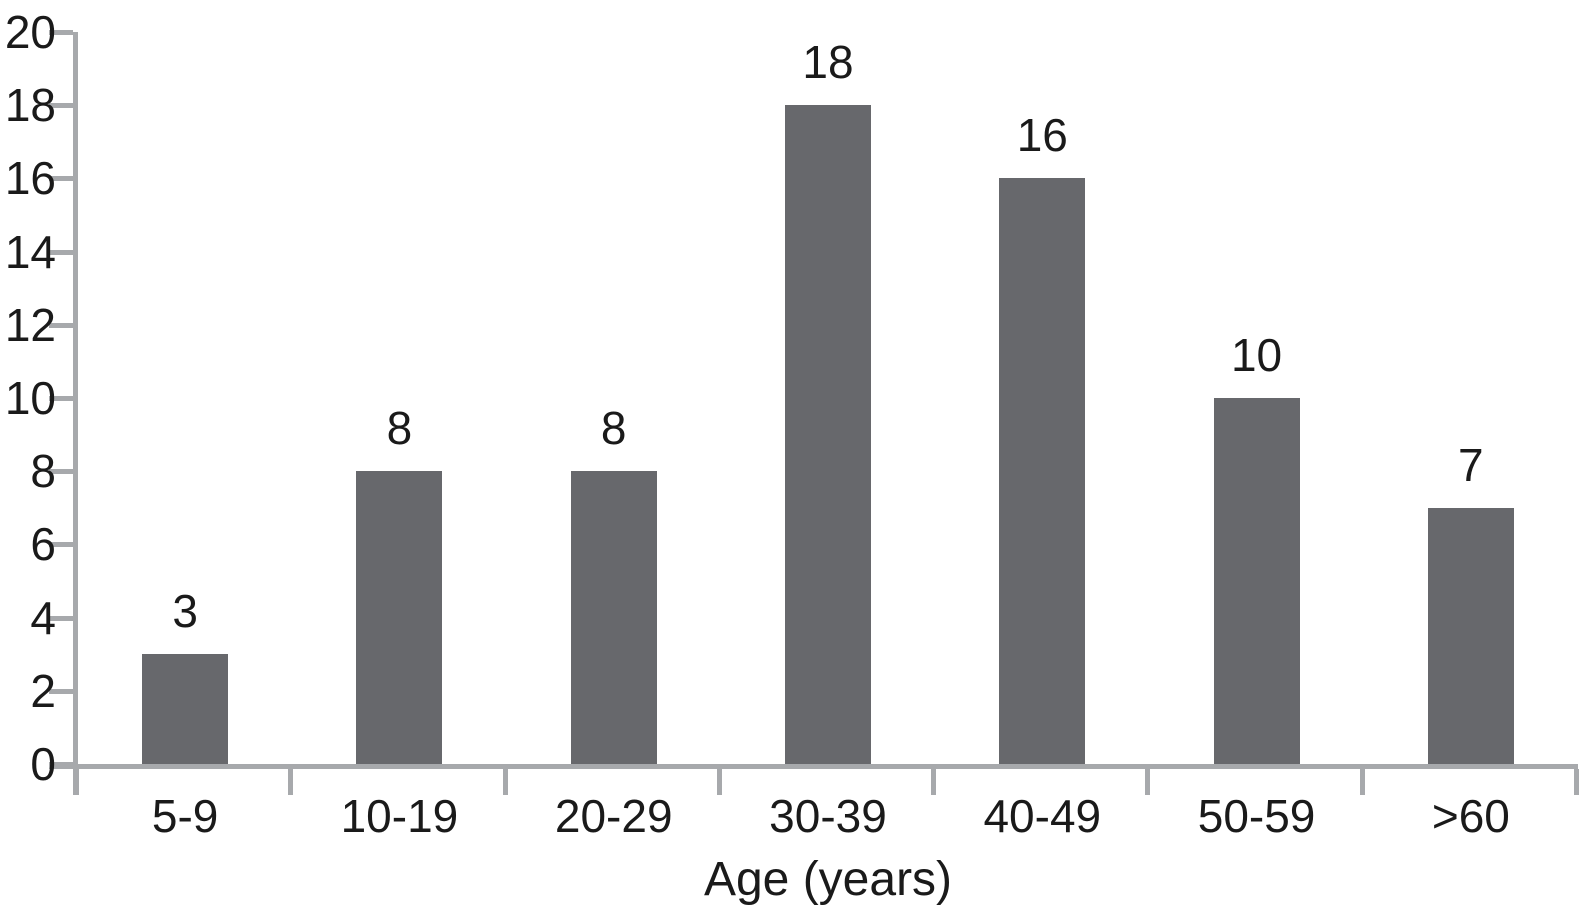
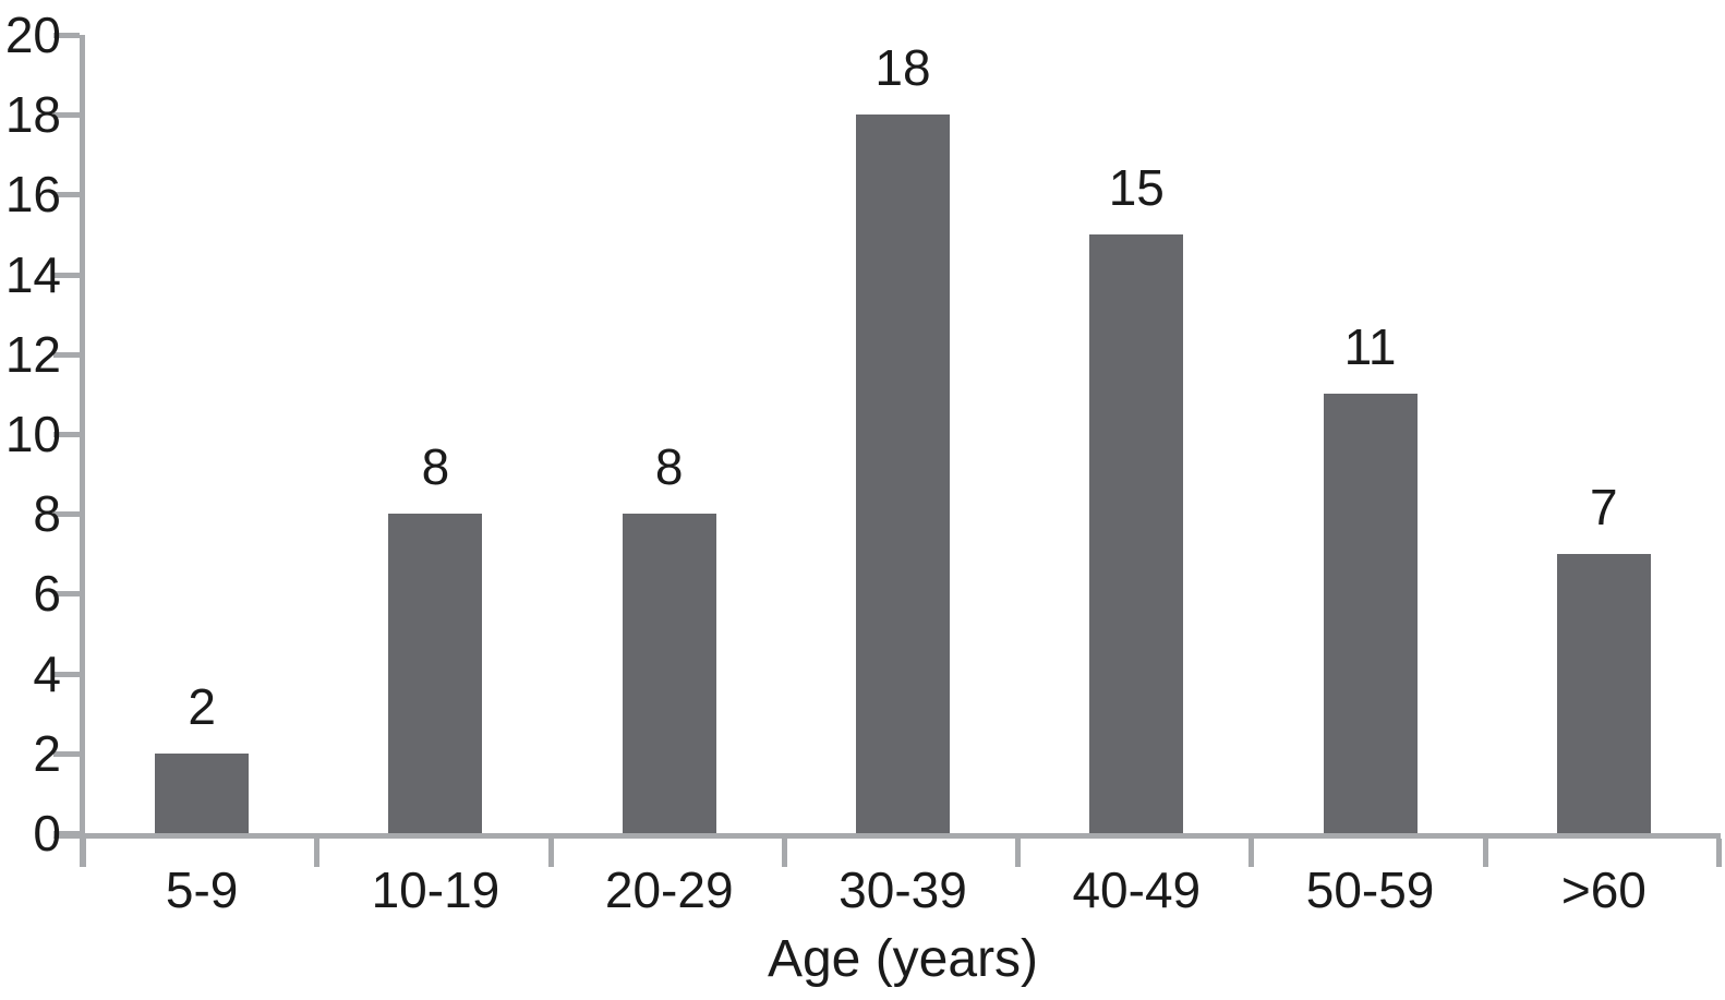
5-9: 3 -> 2
40-49: 16 -> 15
50-59: 10 -> 11
